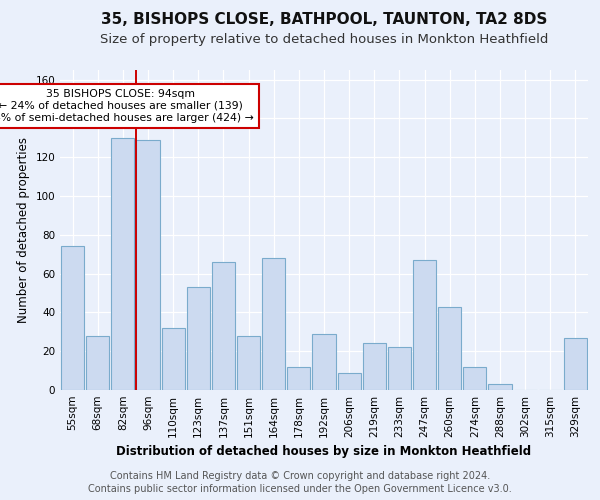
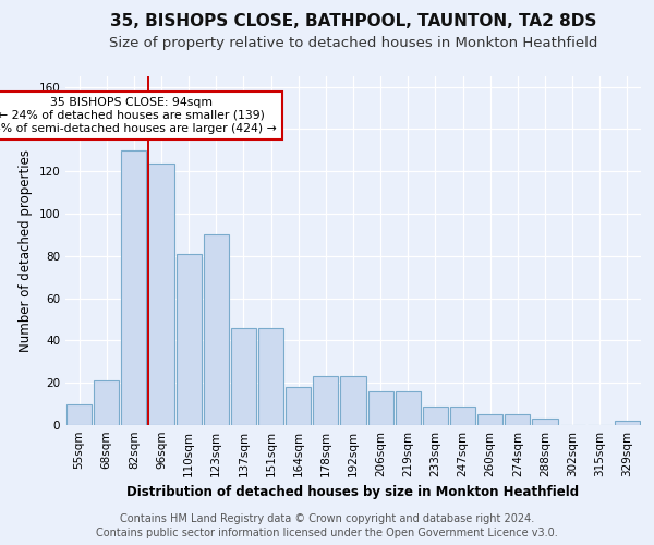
55sqm: 74 -> 10
68sqm: 28 -> 21
96sqm: 129 -> 124
110sqm: 32 -> 81
123sqm: 53 -> 90
137sqm: 66 -> 46
151sqm: 28 -> 46
164sqm: 68 -> 18
178sqm: 12 -> 23
192sqm: 29 -> 23
206sqm: 9 -> 16
219sqm: 24 -> 16
233sqm: 22 -> 9
247sqm: 67 -> 9
260sqm: 43 -> 5
274sqm: 12 -> 5
329sqm: 27 -> 2
